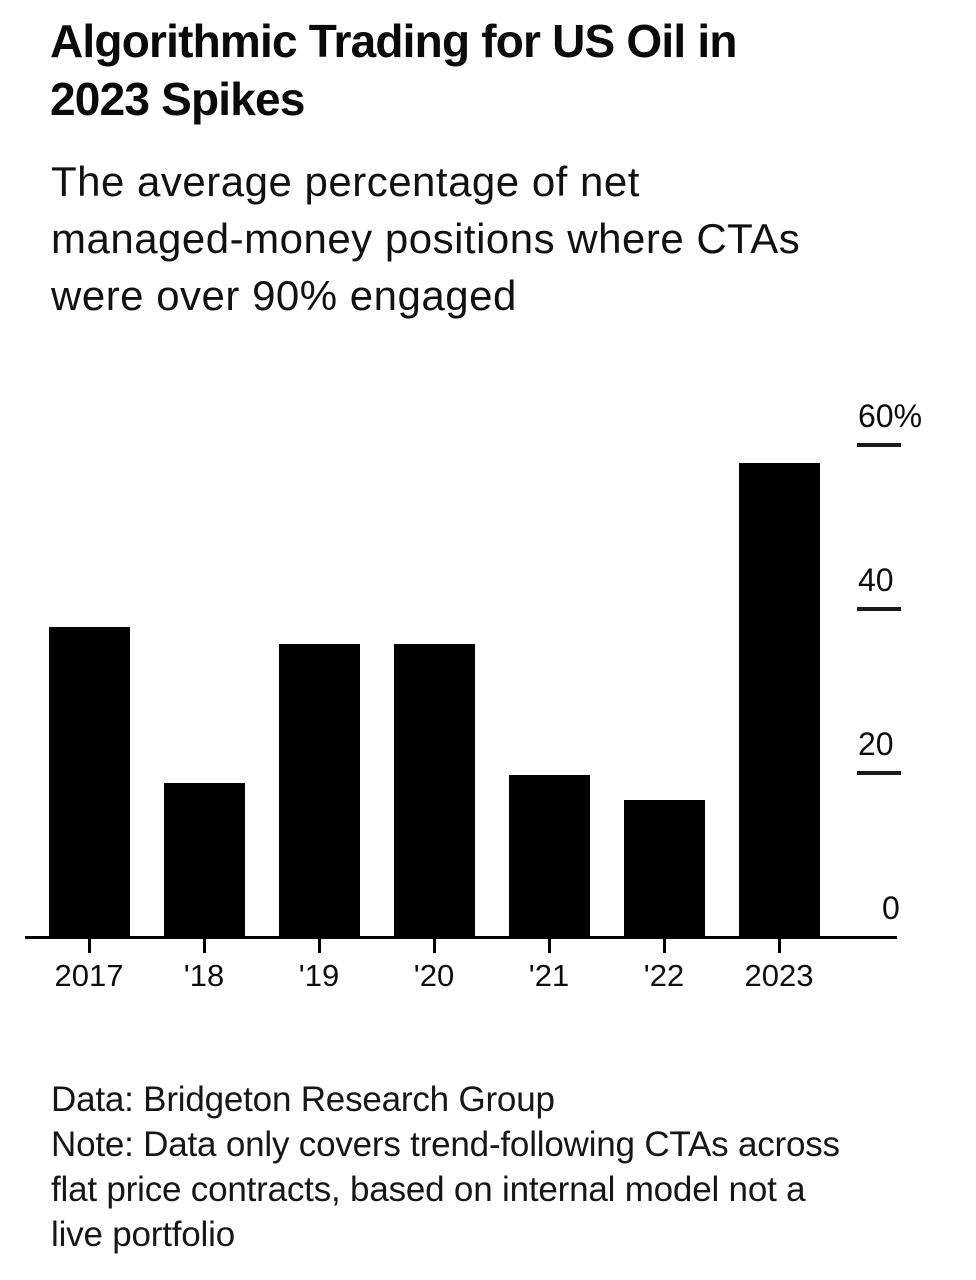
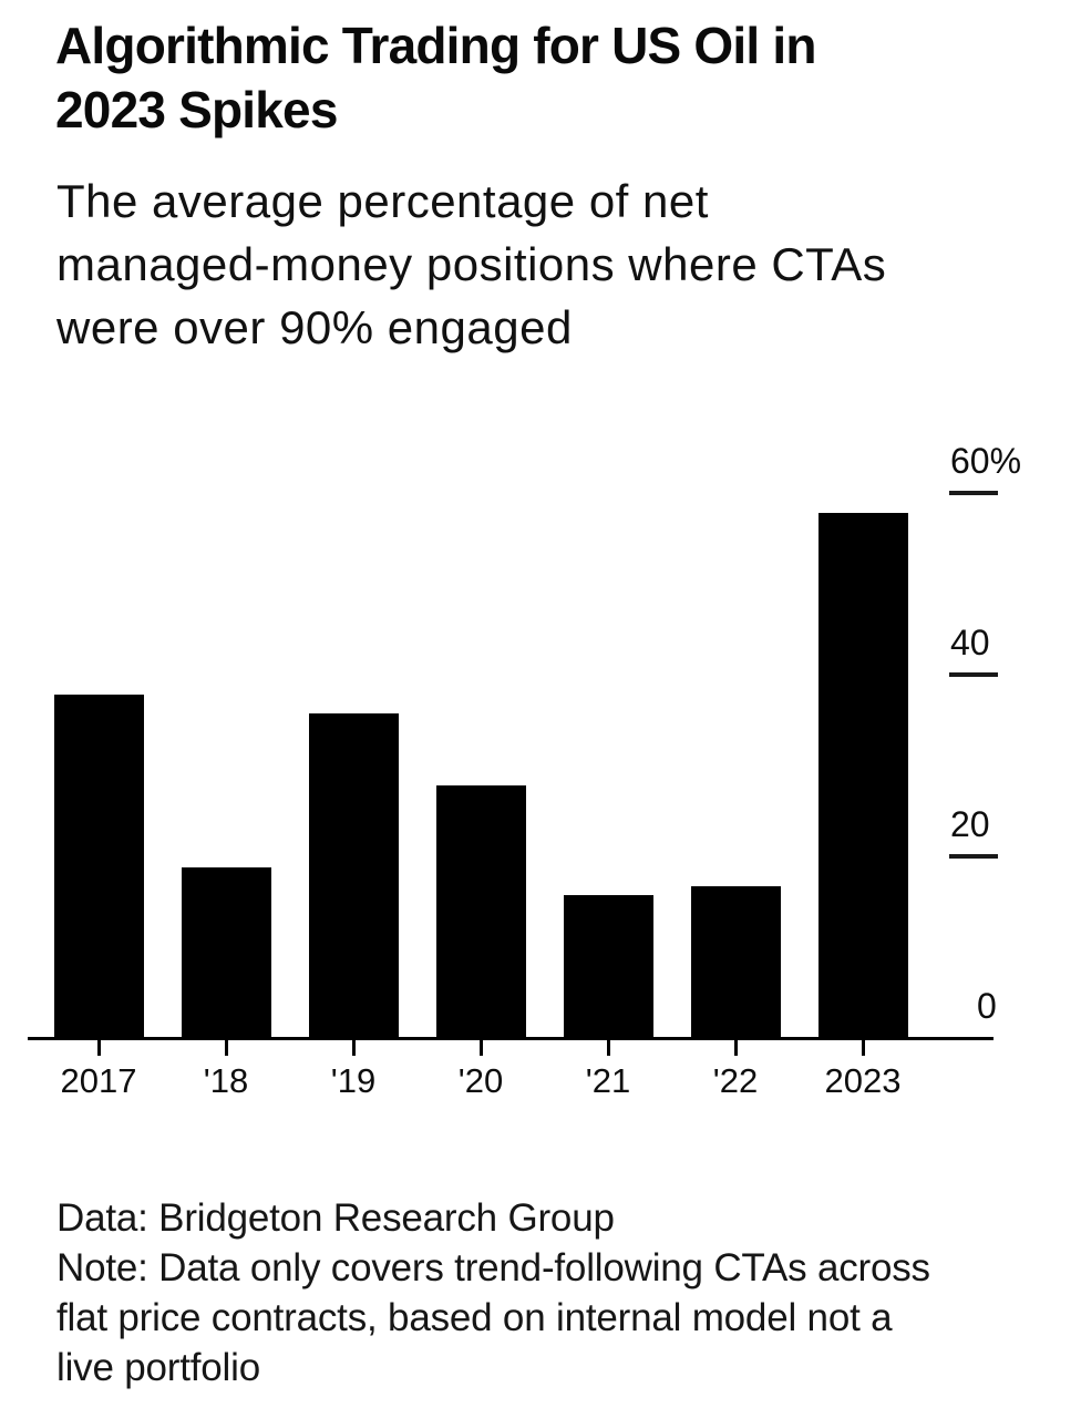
'20: 36% -> 28%
'21: 20% -> 16%
